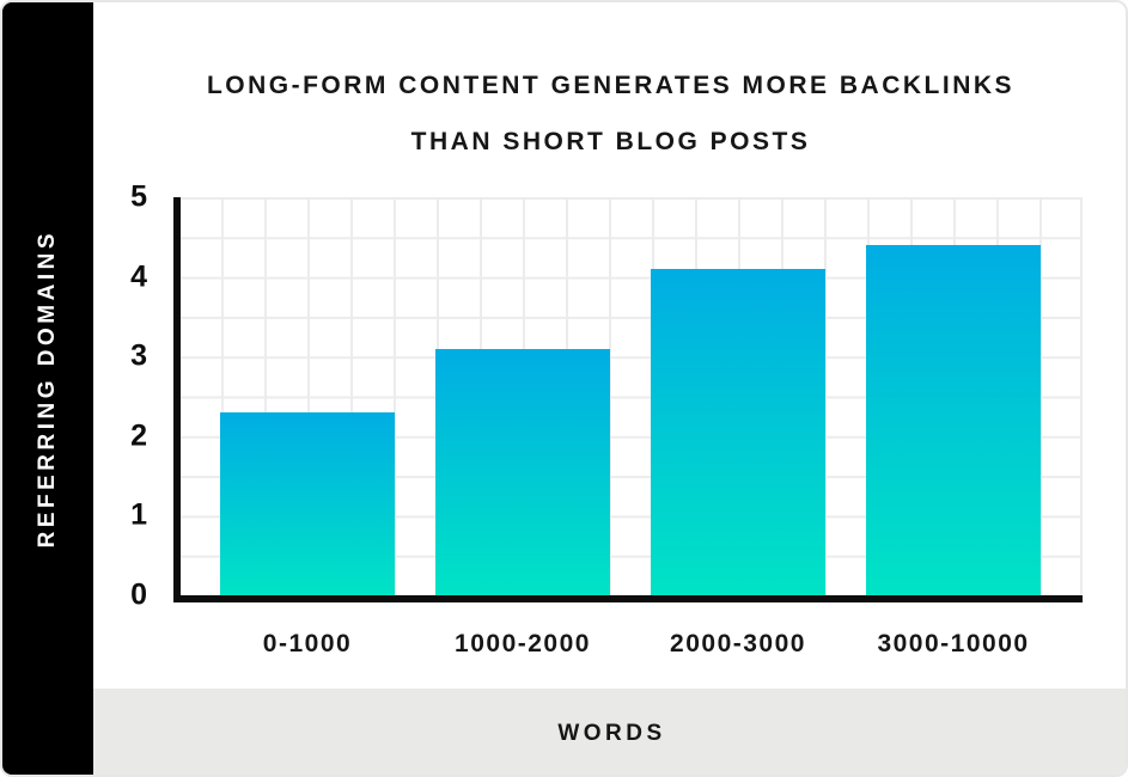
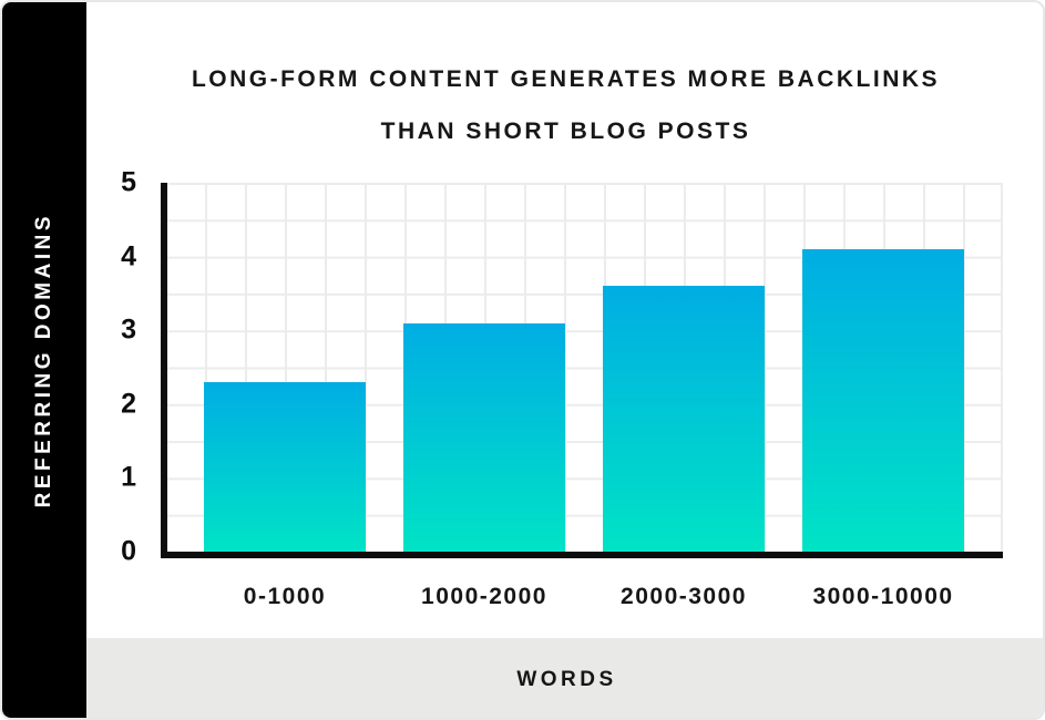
2000-3000: 4.1 -> 3.6
3000-10000: 4.4 -> 4.1
